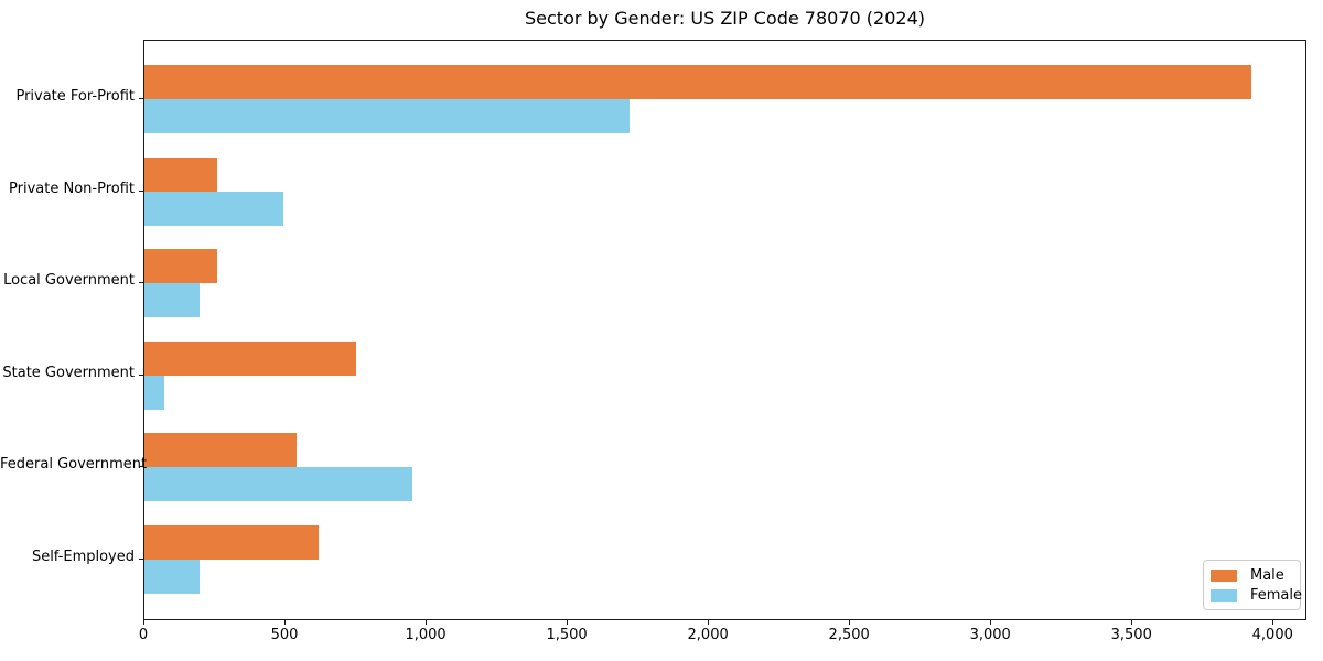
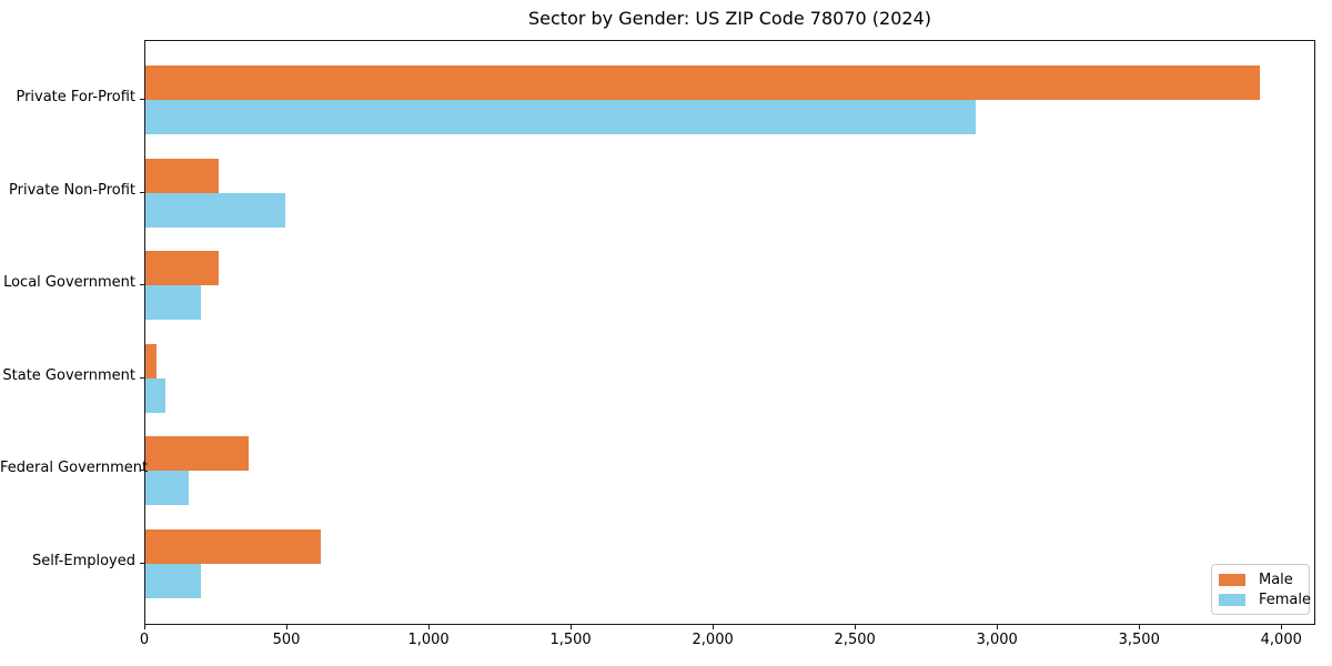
Female/Private For-Profit: 1720 -> 2920
Male/State Government: 750 -> 40
Male/Federal Government: 540 -> 360
Female/Federal Government: 950 -> 150
